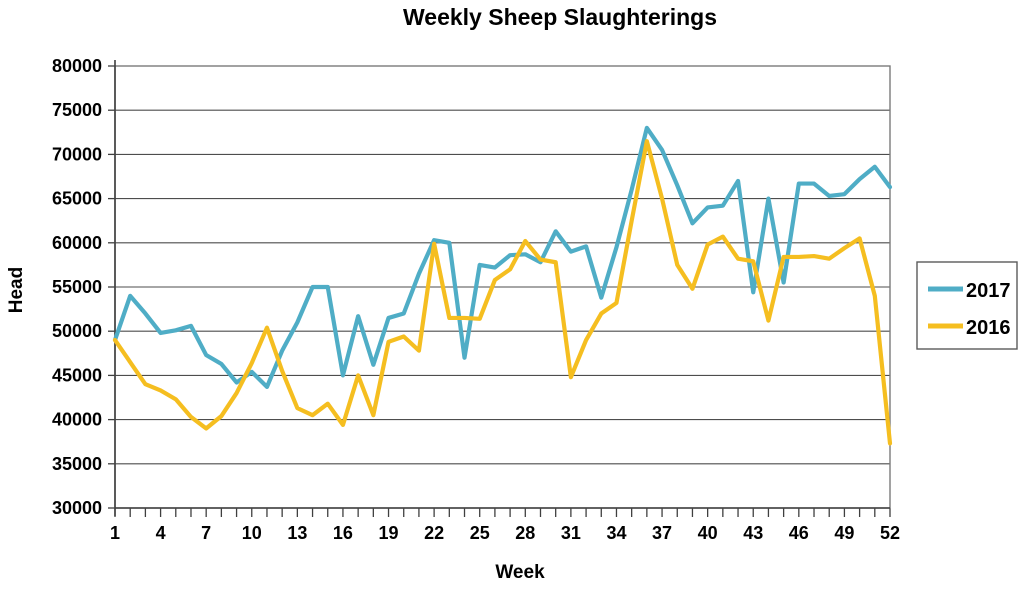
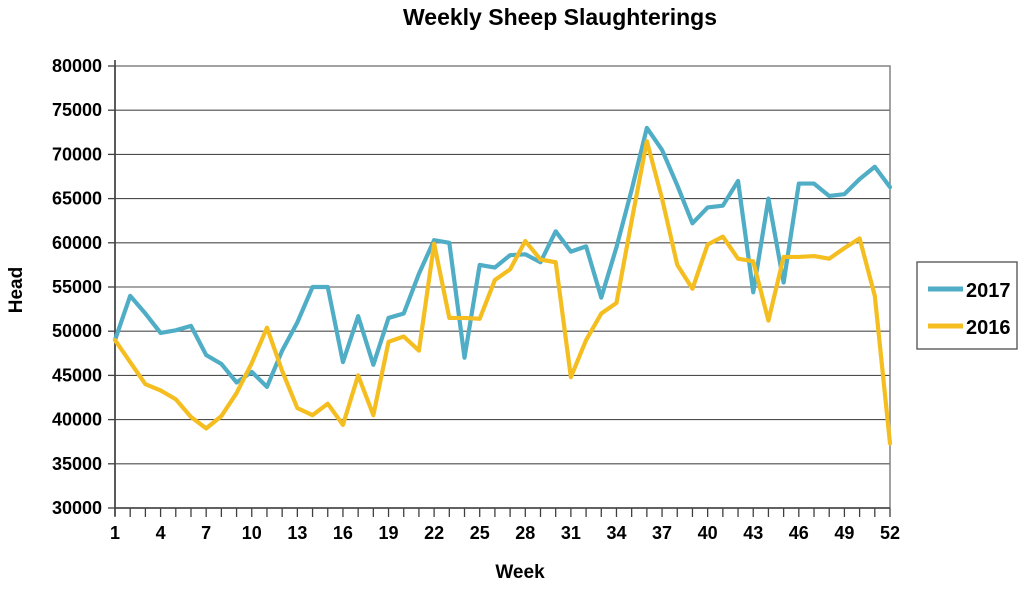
2017/16: 45000 -> 46000
